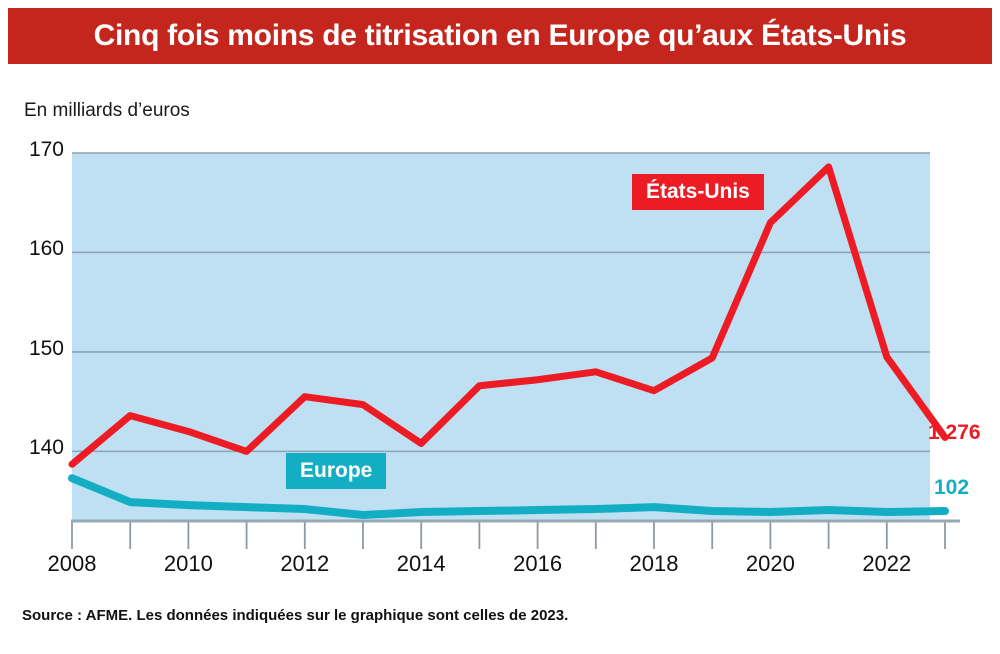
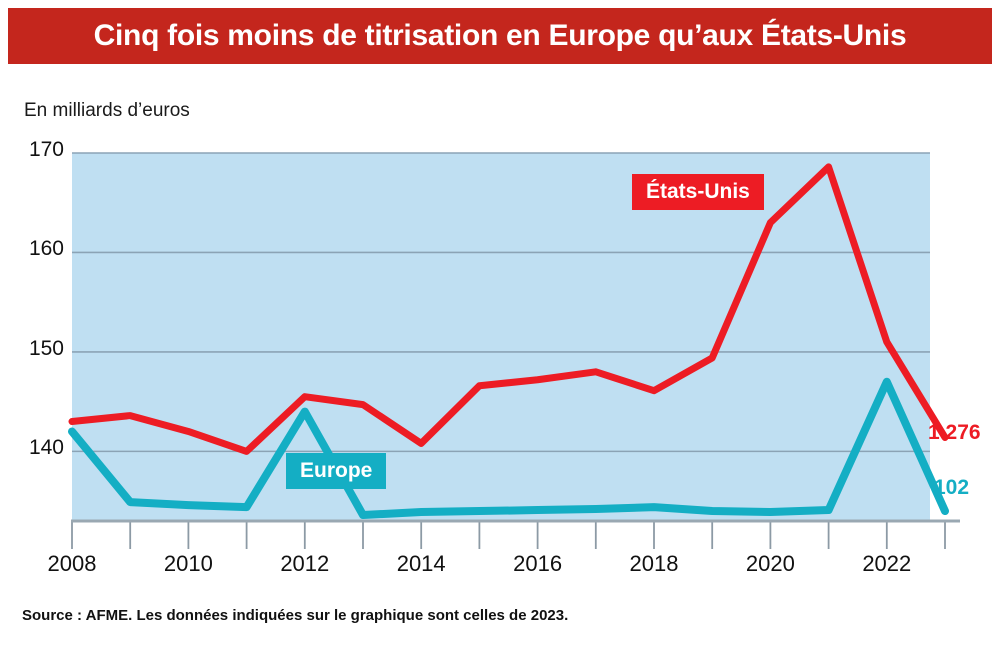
États-Unis/2008: 139 -> 143
Europe/2008: 137 -> 142
Europe/2012: 134 -> 144
États-Unis/2022: 150 -> 151
Europe/2022: 134 -> 147
